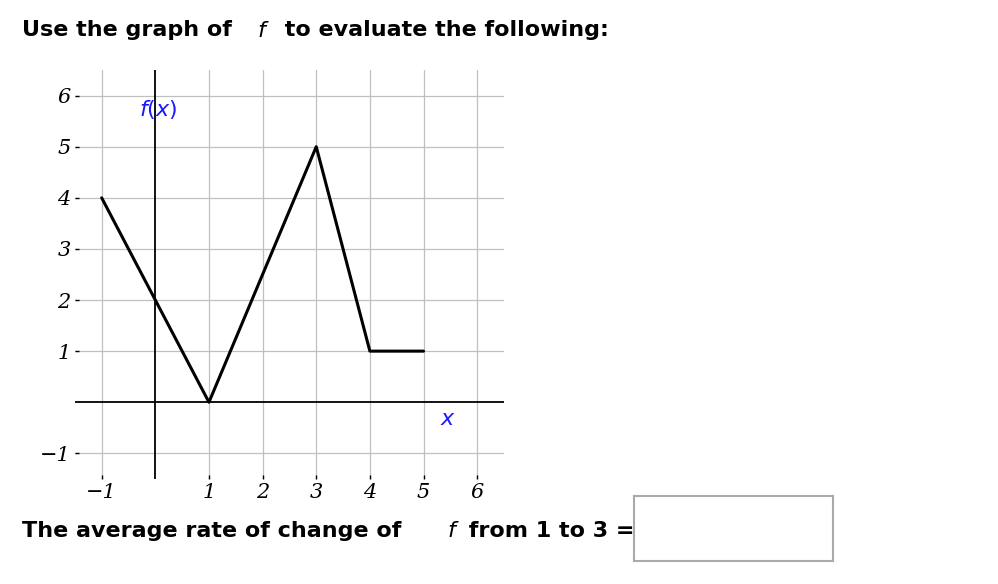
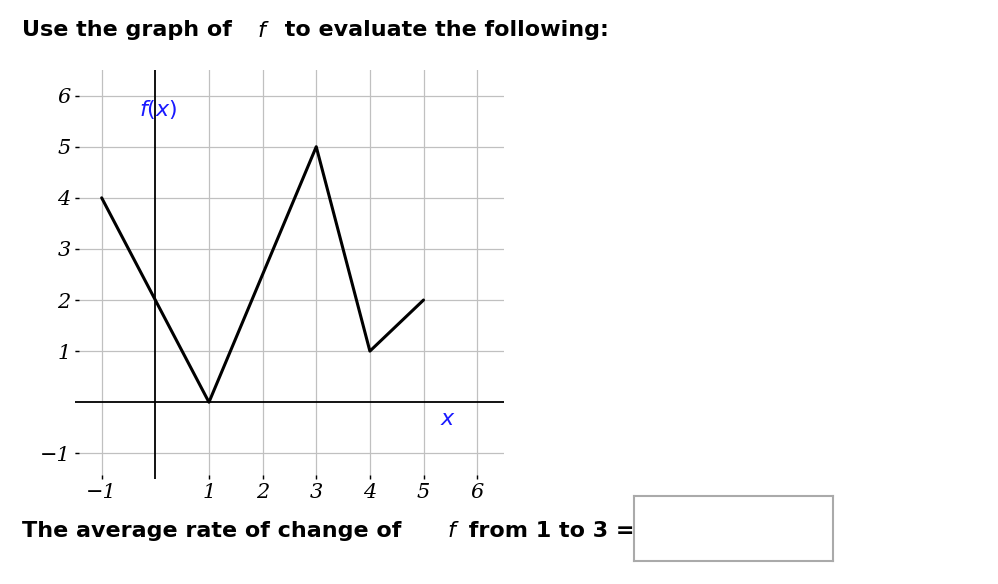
5: 1 -> 2
